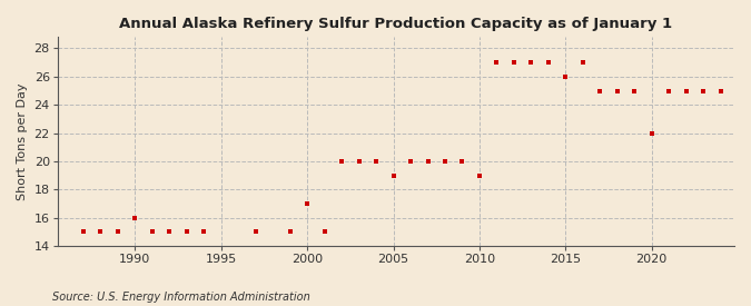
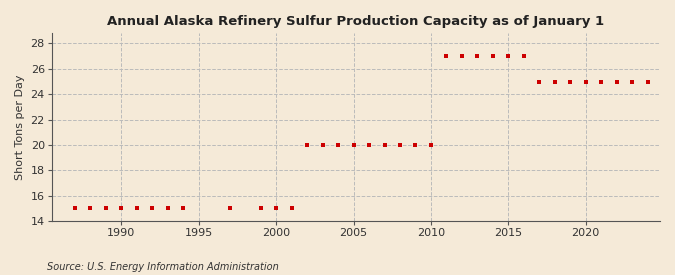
1990: 16 -> 15
2000: 17 -> 15
2005: 19 -> 20
2010: 19 -> 20
2015: 26 -> 27
2020: 22 -> 25
